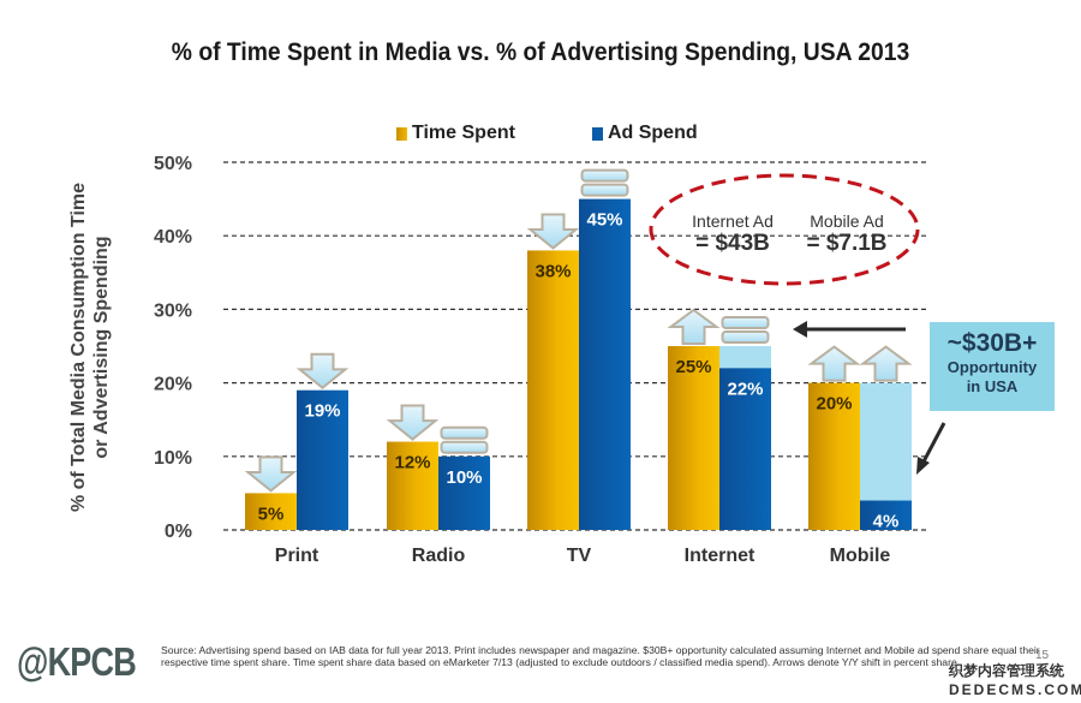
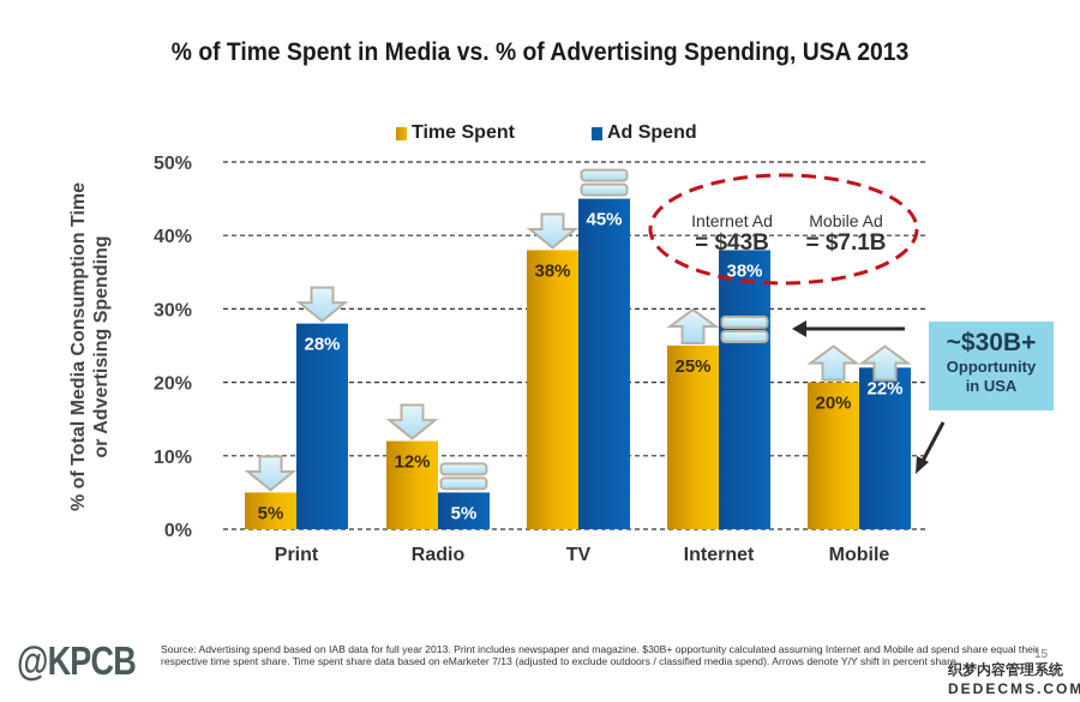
Ad Spend/Print: 19% -> 28%
Ad Spend/Radio: 10% -> 5%
Ad Spend/Internet: 22% -> 38%
Ad Spend/Mobile: 4% -> 22%
